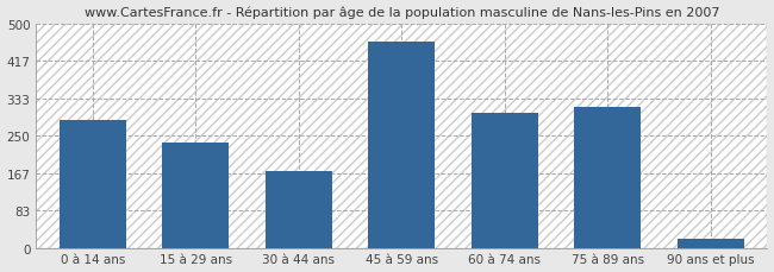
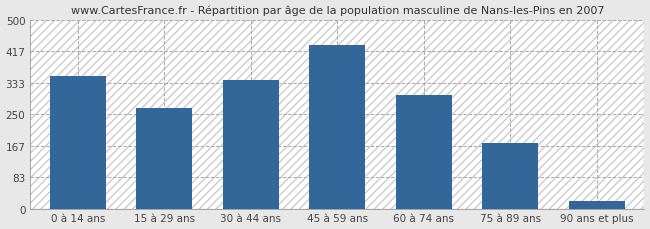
0 à 14 ans: 285 -> 352
15 à 29 ans: 235 -> 268
30 à 44 ans: 170 -> 340
45 à 59 ans: 460 -> 435
75 à 89 ans: 315 -> 175
